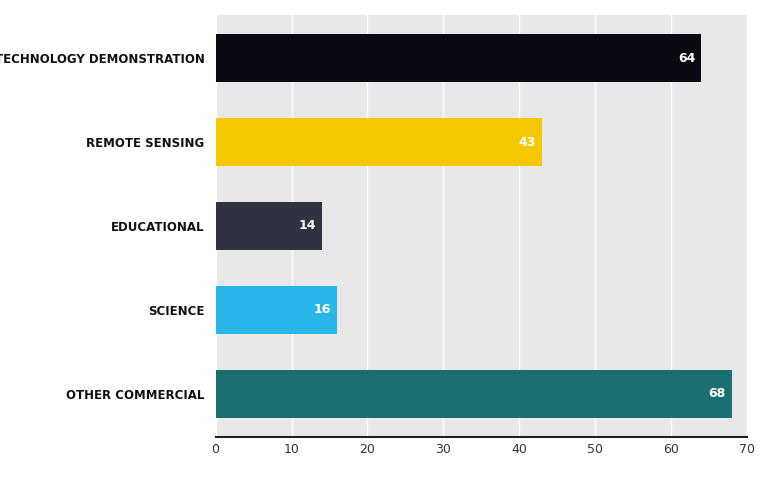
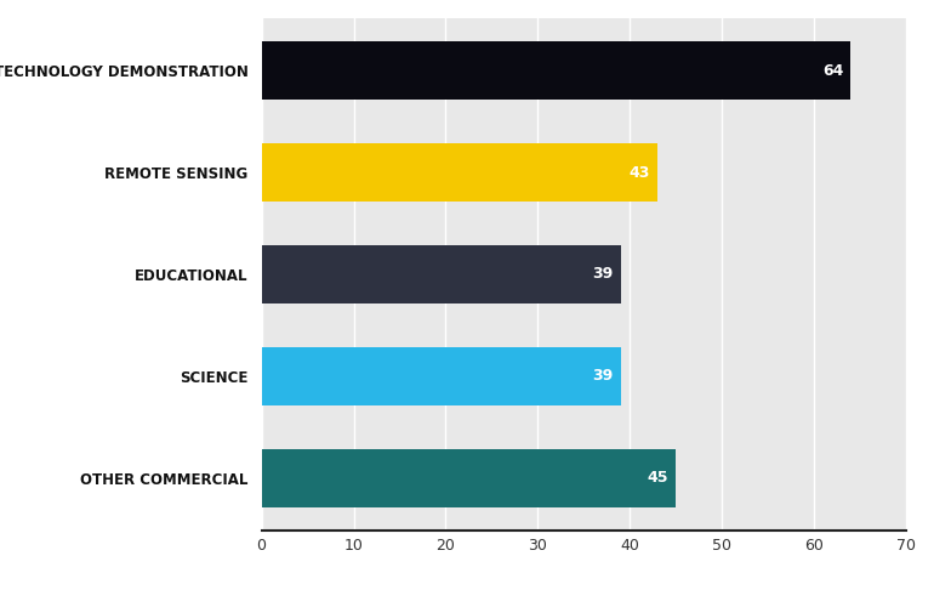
EDUCATIONAL: 14 -> 39
SCIENCE: 16 -> 39
OTHER COMMERCIAL: 68 -> 45
